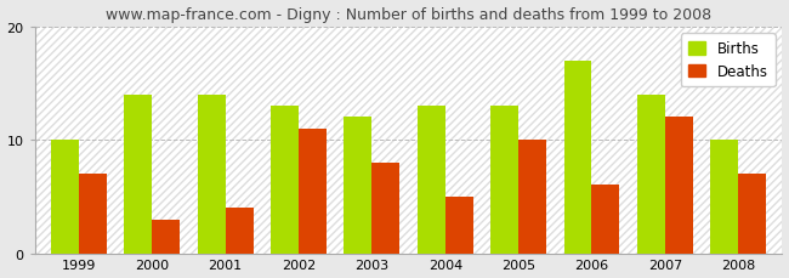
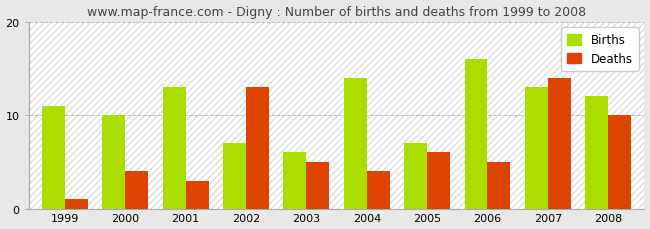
Births/1999: 10 -> 11
Deaths/1999: 7 -> 1
Births/2000: 14 -> 10
Deaths/2000: 3 -> 4
Births/2001: 14 -> 13
Deaths/2001: 4 -> 3
Births/2002: 13 -> 7
Deaths/2002: 11 -> 13
Births/2003: 12 -> 6
Deaths/2003: 8 -> 5
Births/2004: 13 -> 14
Deaths/2004: 5 -> 4
Births/2005: 13 -> 7
Deaths/2005: 10 -> 6
Births/2006: 17 -> 16
Deaths/2006: 6 -> 5
Births/2007: 14 -> 13
Deaths/2007: 12 -> 14
Births/2008: 10 -> 12
Deaths/2008: 7 -> 10
